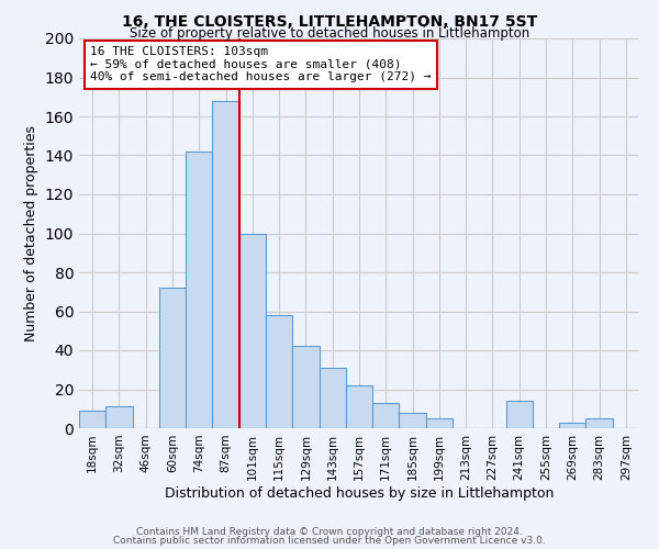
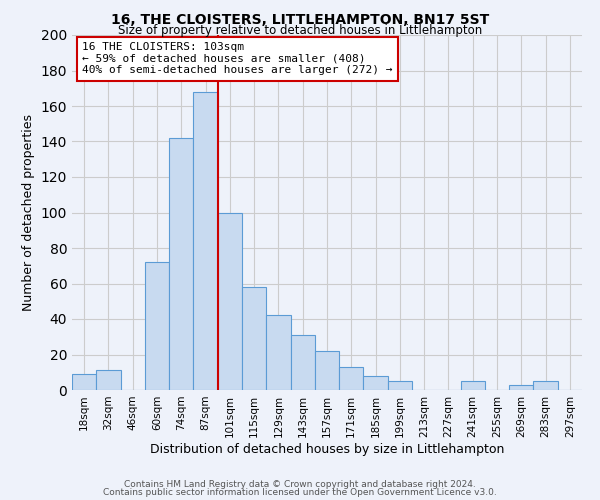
241sqm: 14 -> 5
